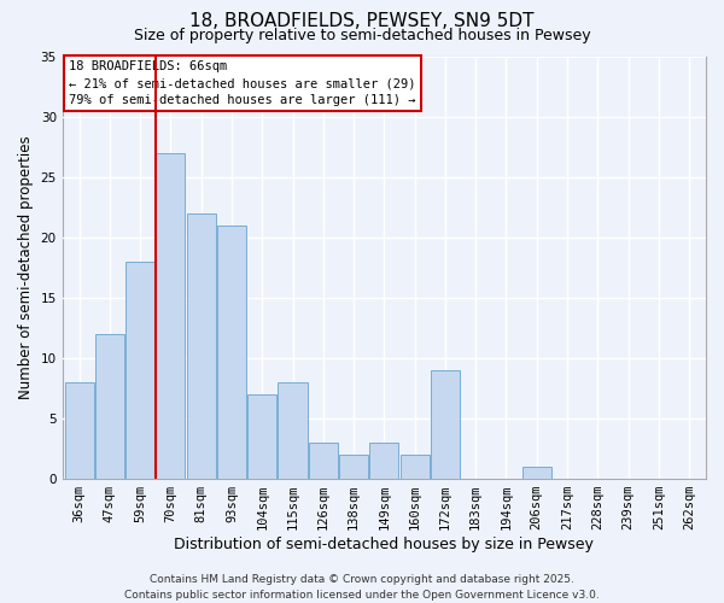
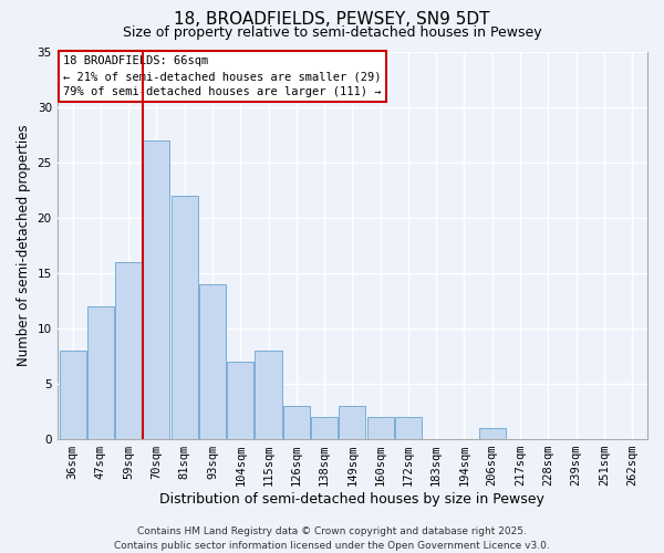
59sqm: 18 -> 16
93sqm: 21 -> 14
172sqm: 9 -> 2
